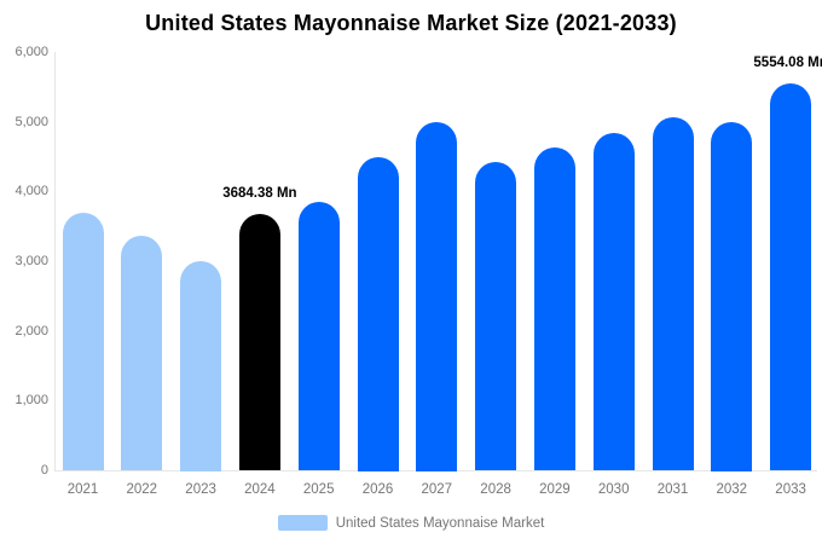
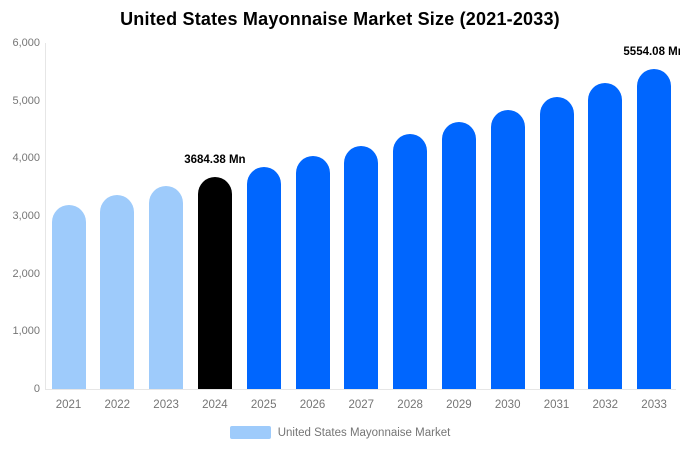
2021: 3700 -> 3200
2023: 3000 -> 3500
2026: 4500 -> 4000
2027: 5000 -> 4200
2032: 5000 -> 5300
